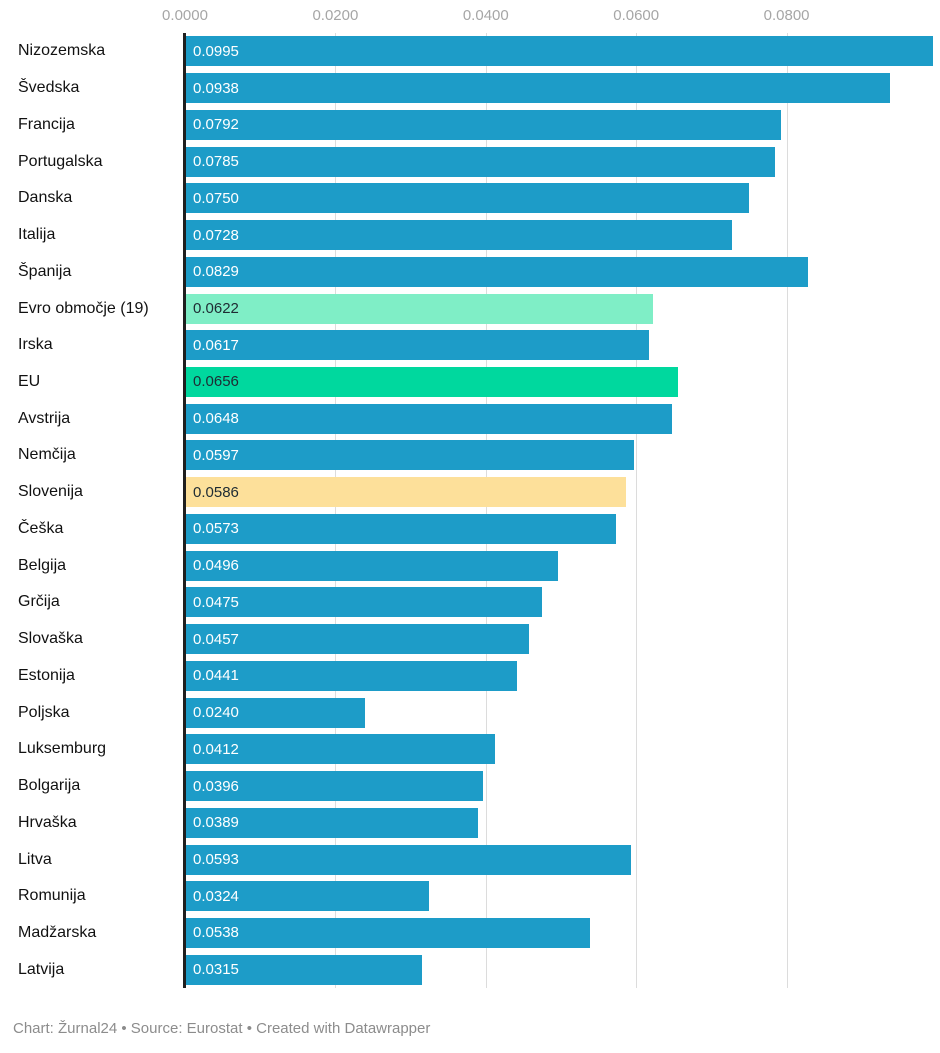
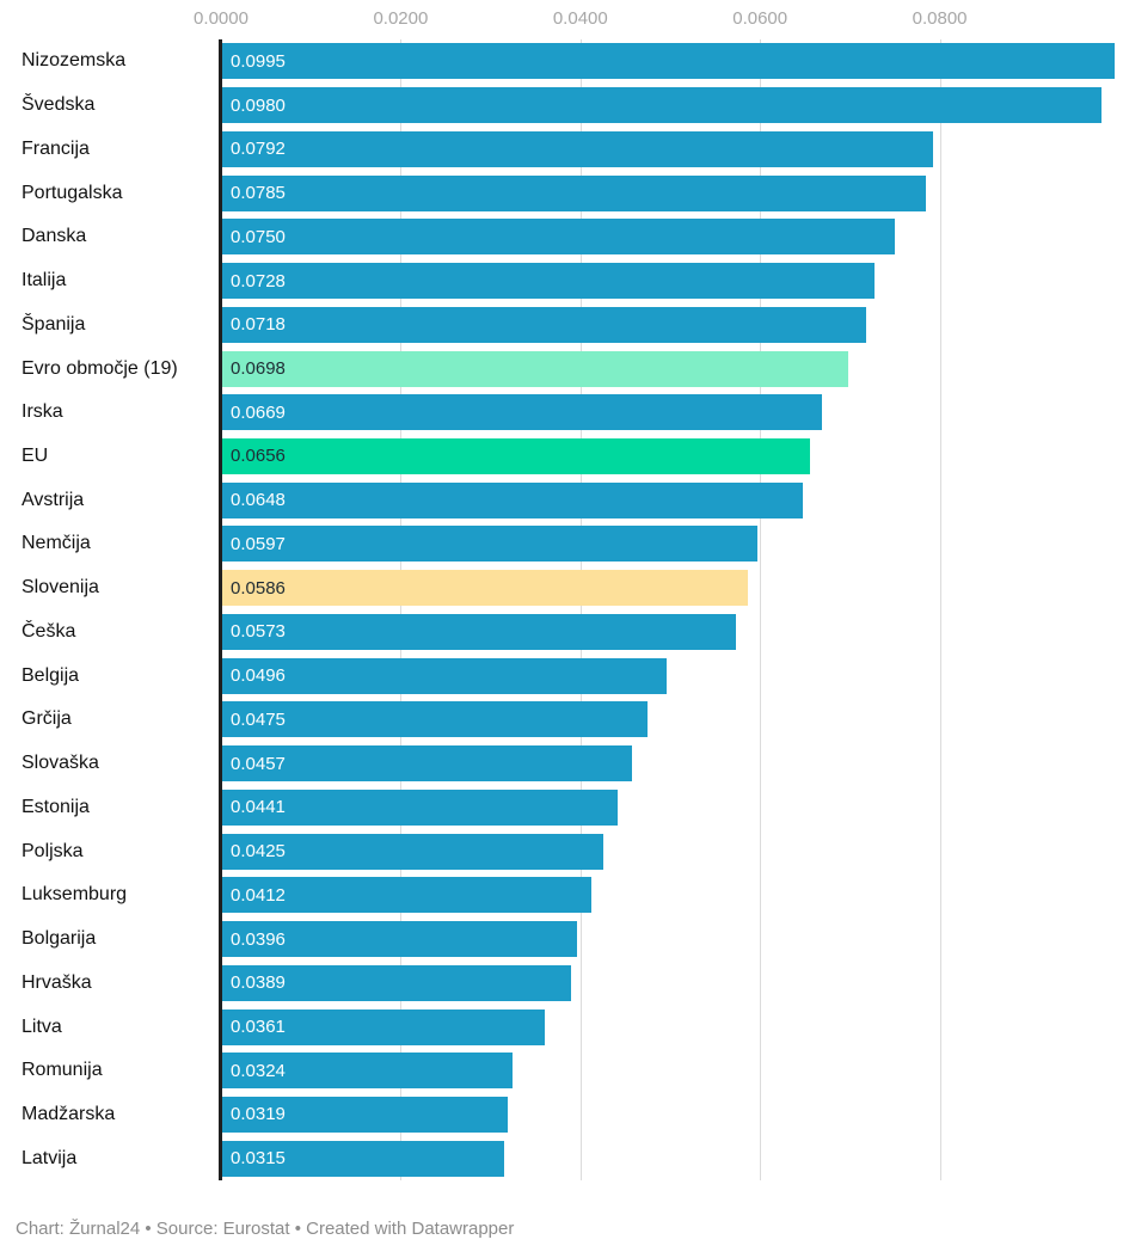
Švedska: 0.0938 -> 0.0980
Španija: 0.0829 -> 0.0718
Evro območje (19): 0.0622 -> 0.0698
Irska: 0.0617 -> 0.0669
Poljska: 0.0240 -> 0.0425
Litva: 0.0593 -> 0.0361
Madžarska: 0.0538 -> 0.0319
